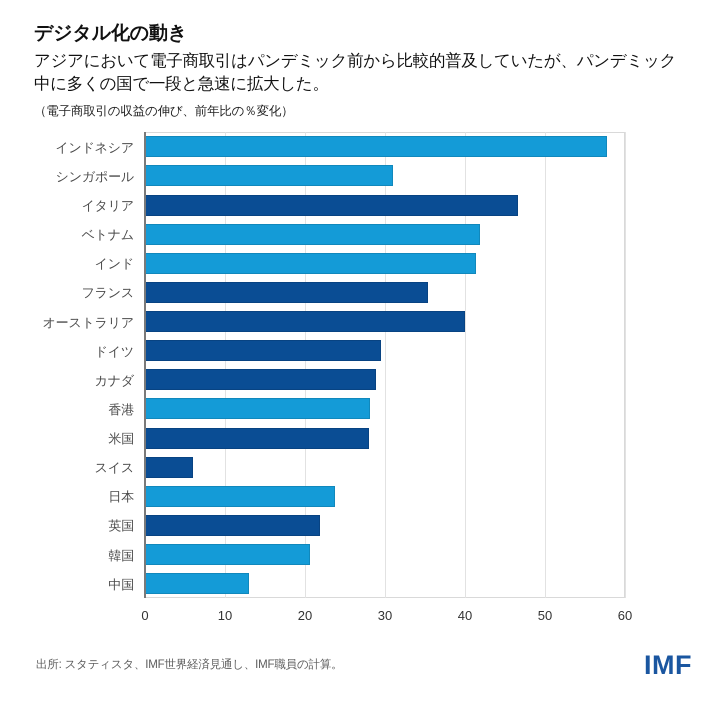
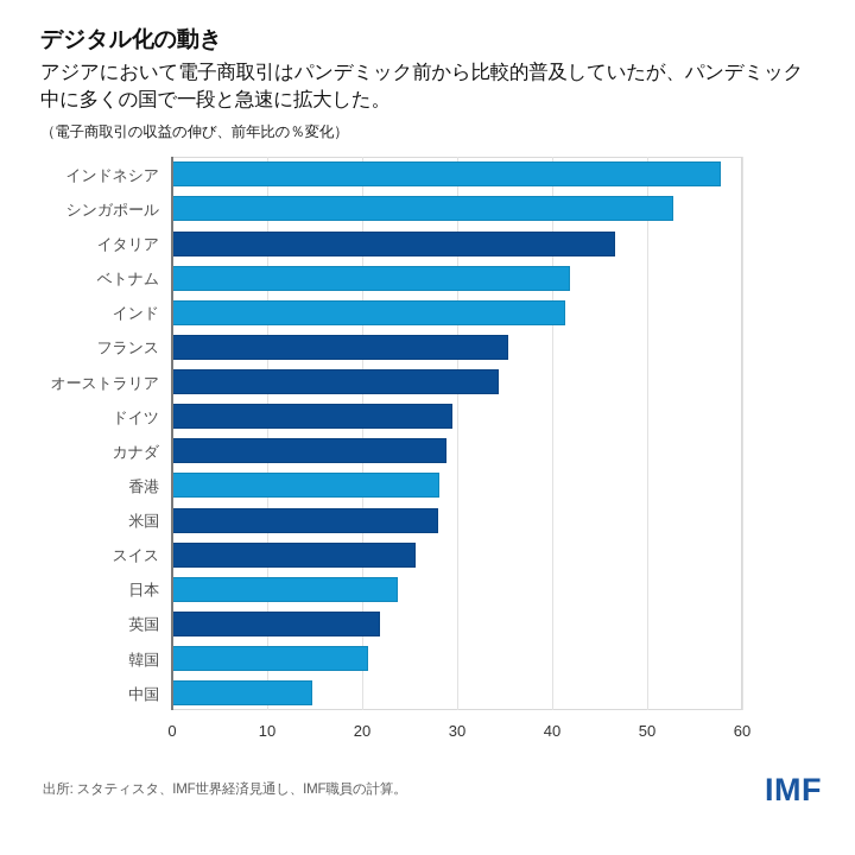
シンガポール: 31 -> 53
オーストラリア: 40 -> 34
スイス: 6 -> 26
中国: 13 -> 15
